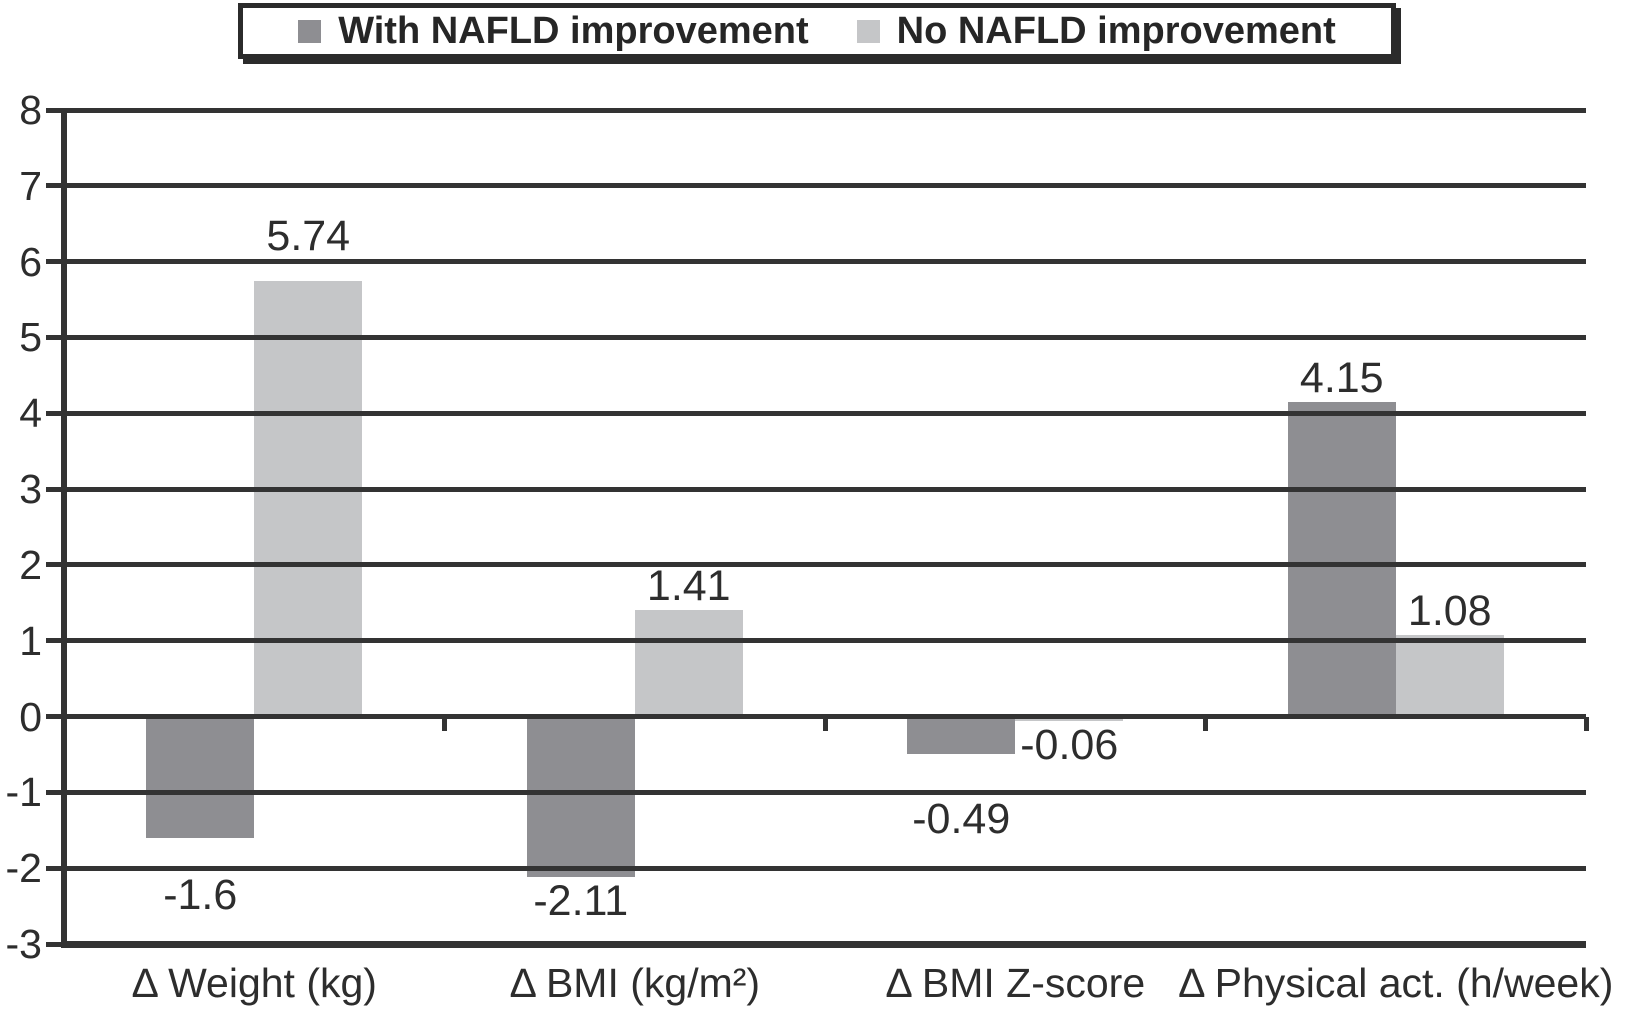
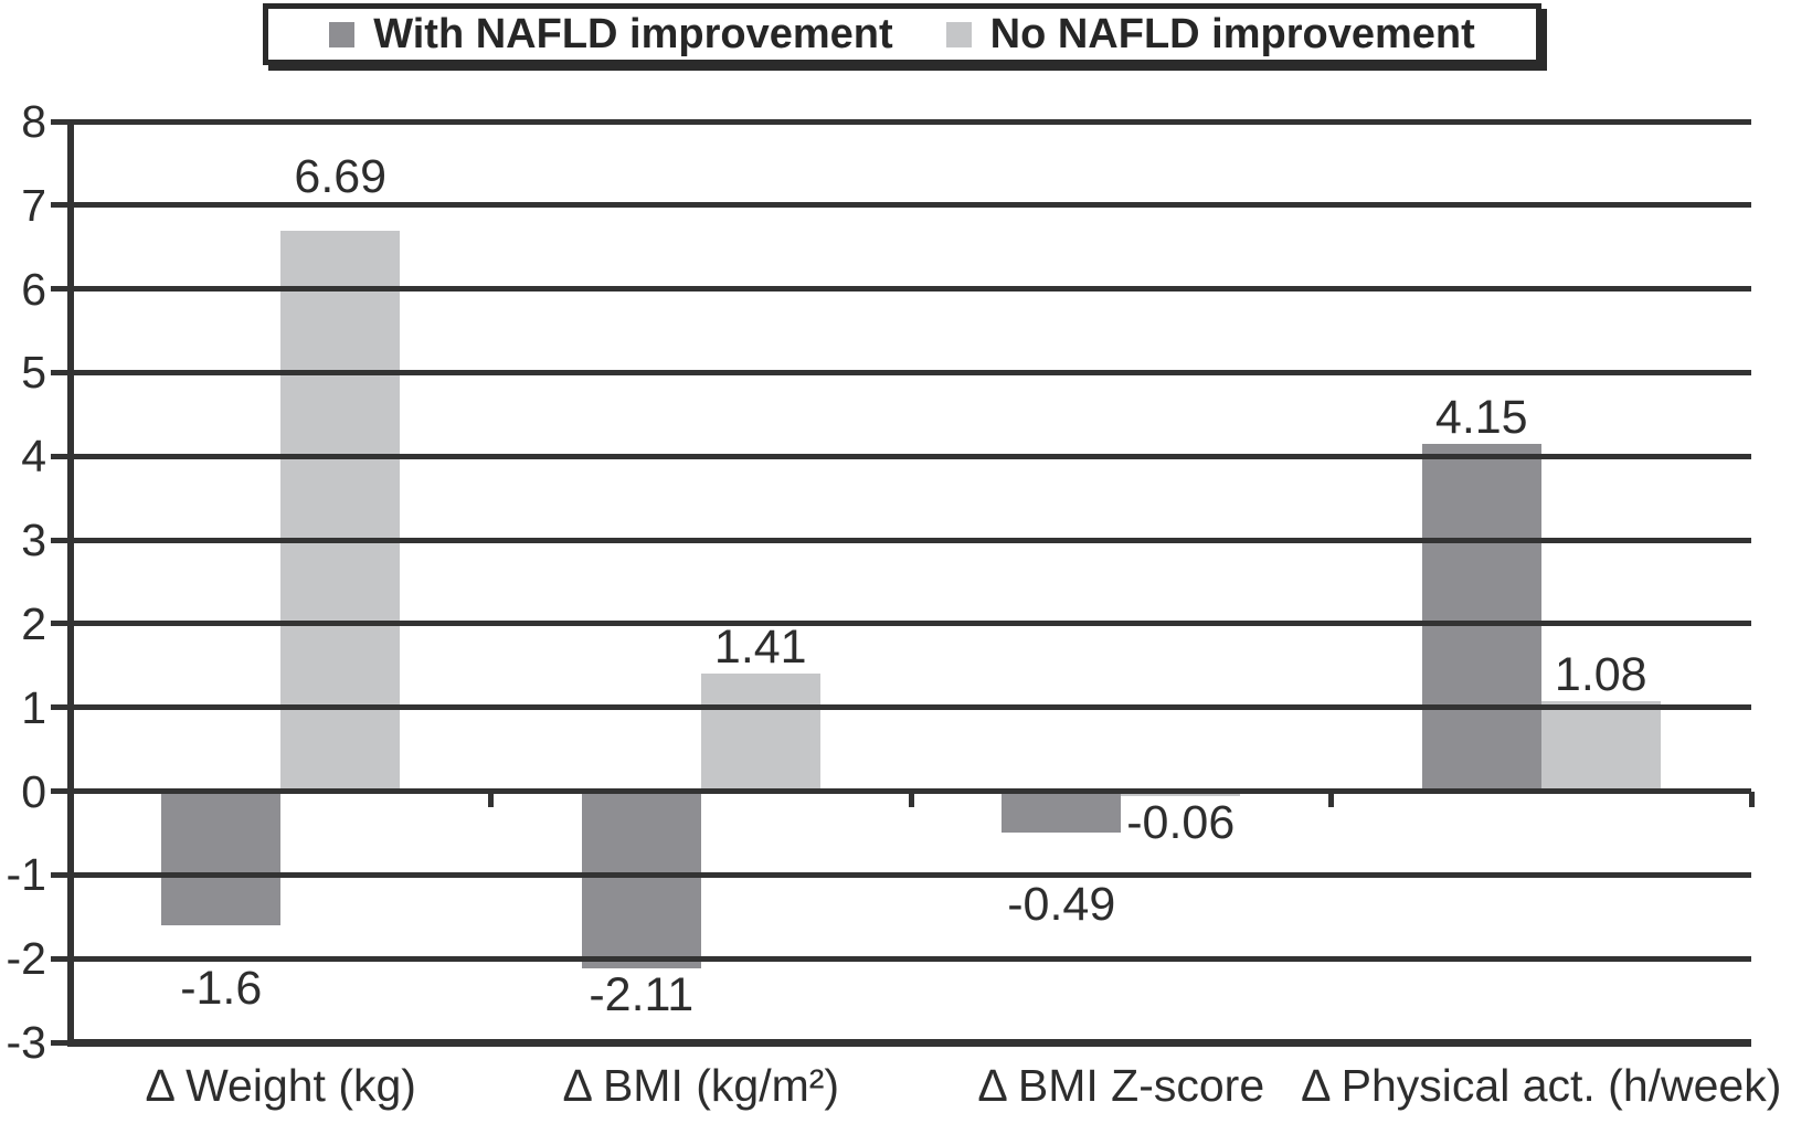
No NAFLD improvement/Δ Weight (kg): 5.74 -> 6.69
